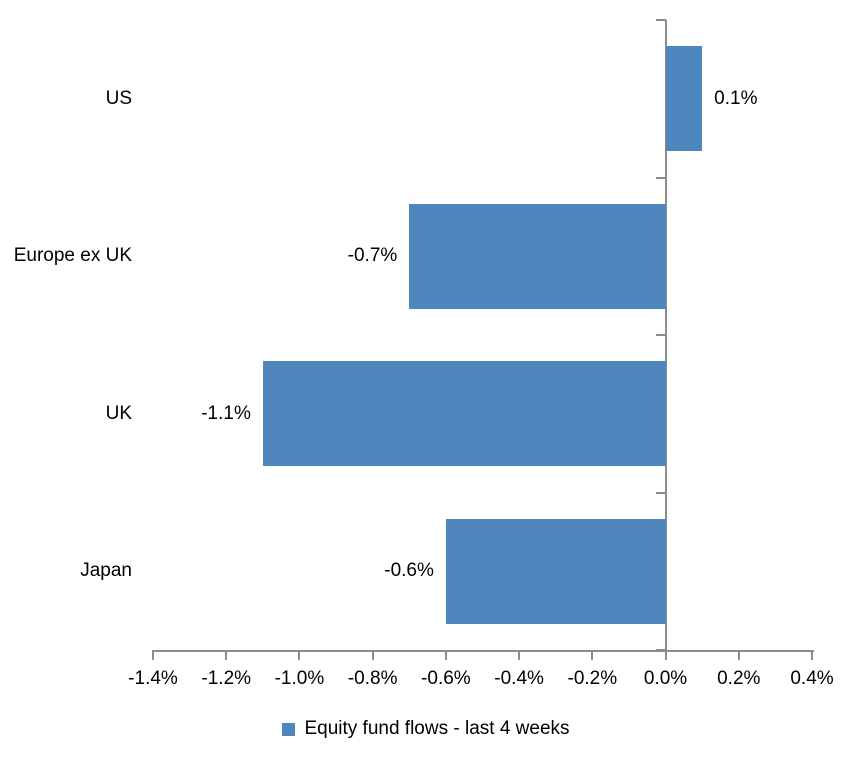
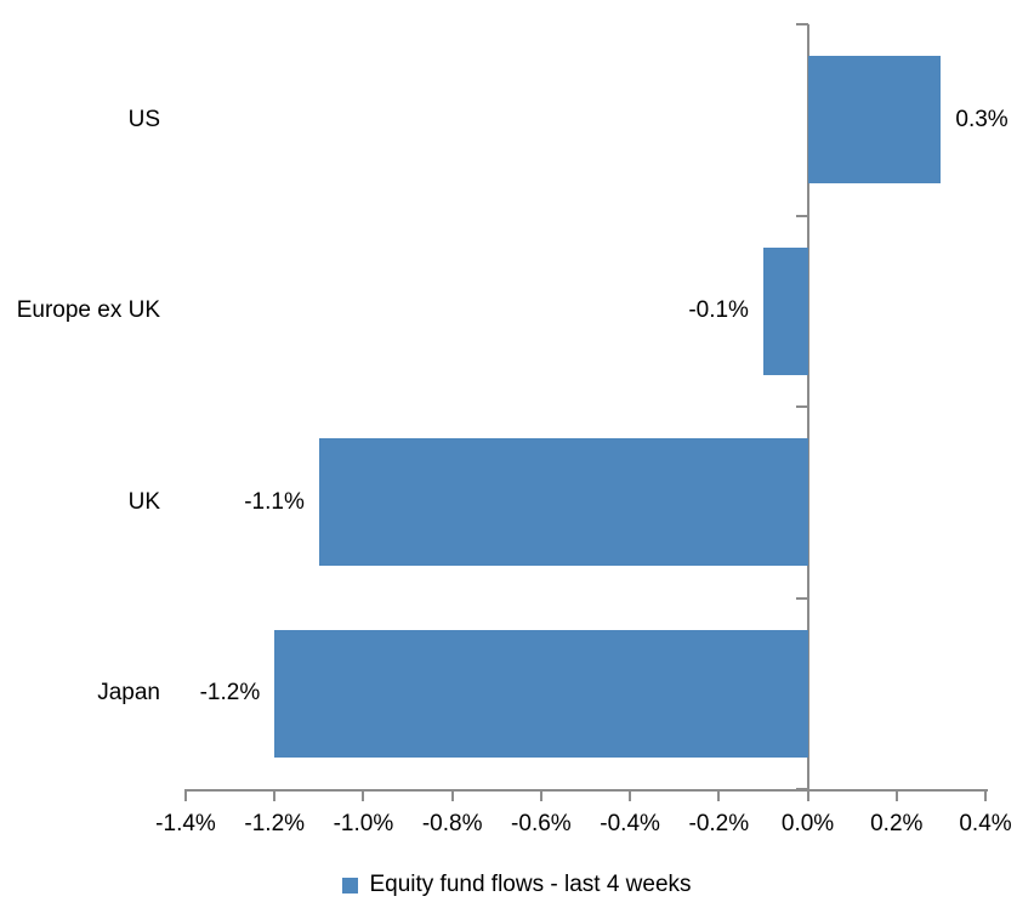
US: 0.1% -> 0.3%
Europe ex UK: -0.7% -> -0.1%
Japan: -0.6% -> -1.2%
